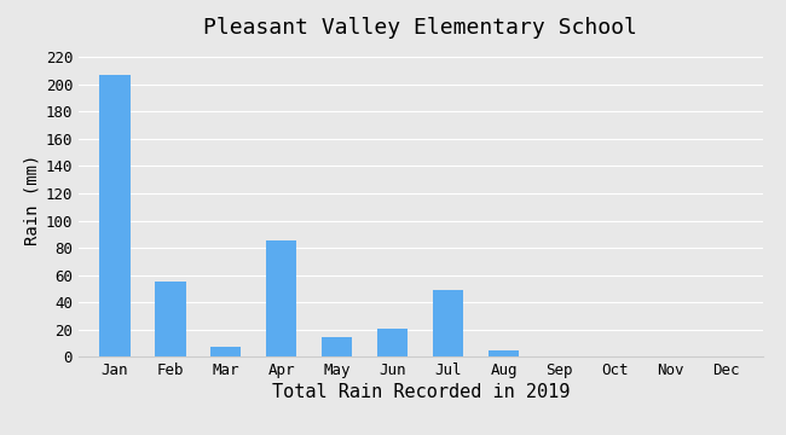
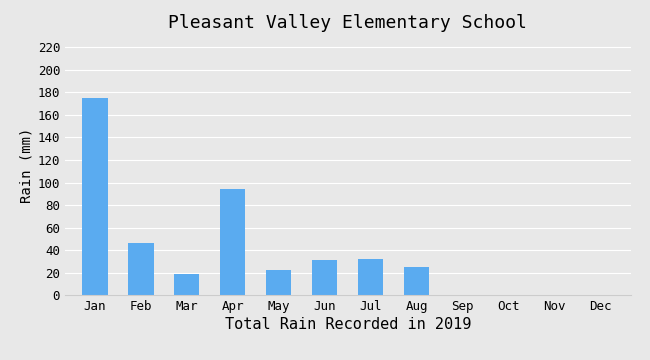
Jan: 207 -> 175
Feb: 55 -> 46
Mar: 7 -> 19
Apr: 85 -> 94
May: 14 -> 22
Jun: 21 -> 31
Jul: 49 -> 32
Aug: 5 -> 25
